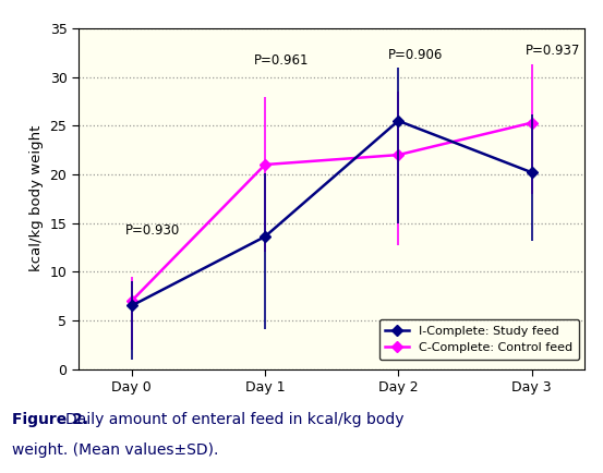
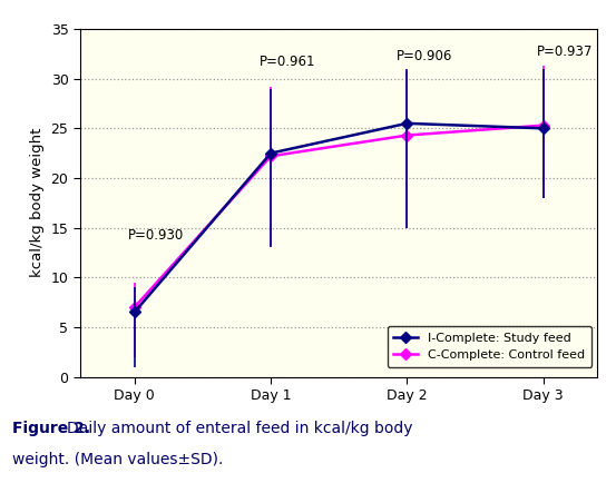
I-Complete: Study feed/Day 1: 13.6 -> 22.5
C-Complete: Control feed/Day 1: 21.0 -> 22.2
C-Complete: Control feed/Day 2: 22.0 -> 24.3
I-Complete: Study feed/Day 3: 20.2 -> 25.0
